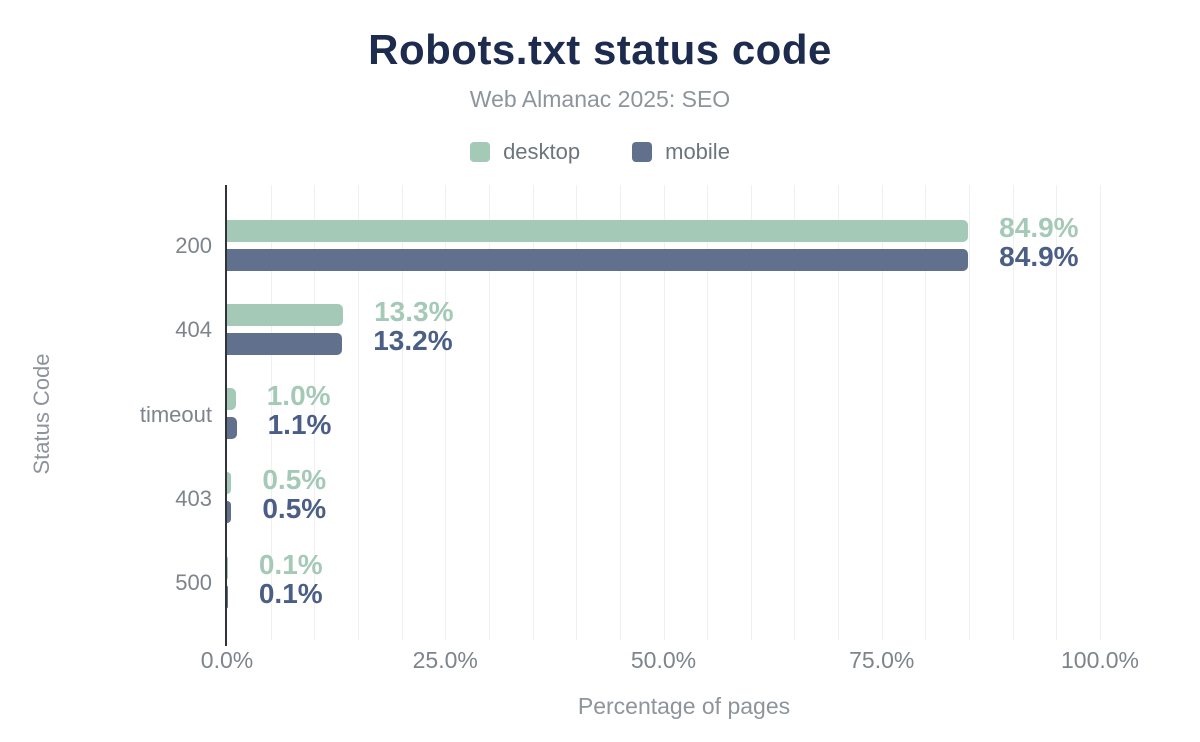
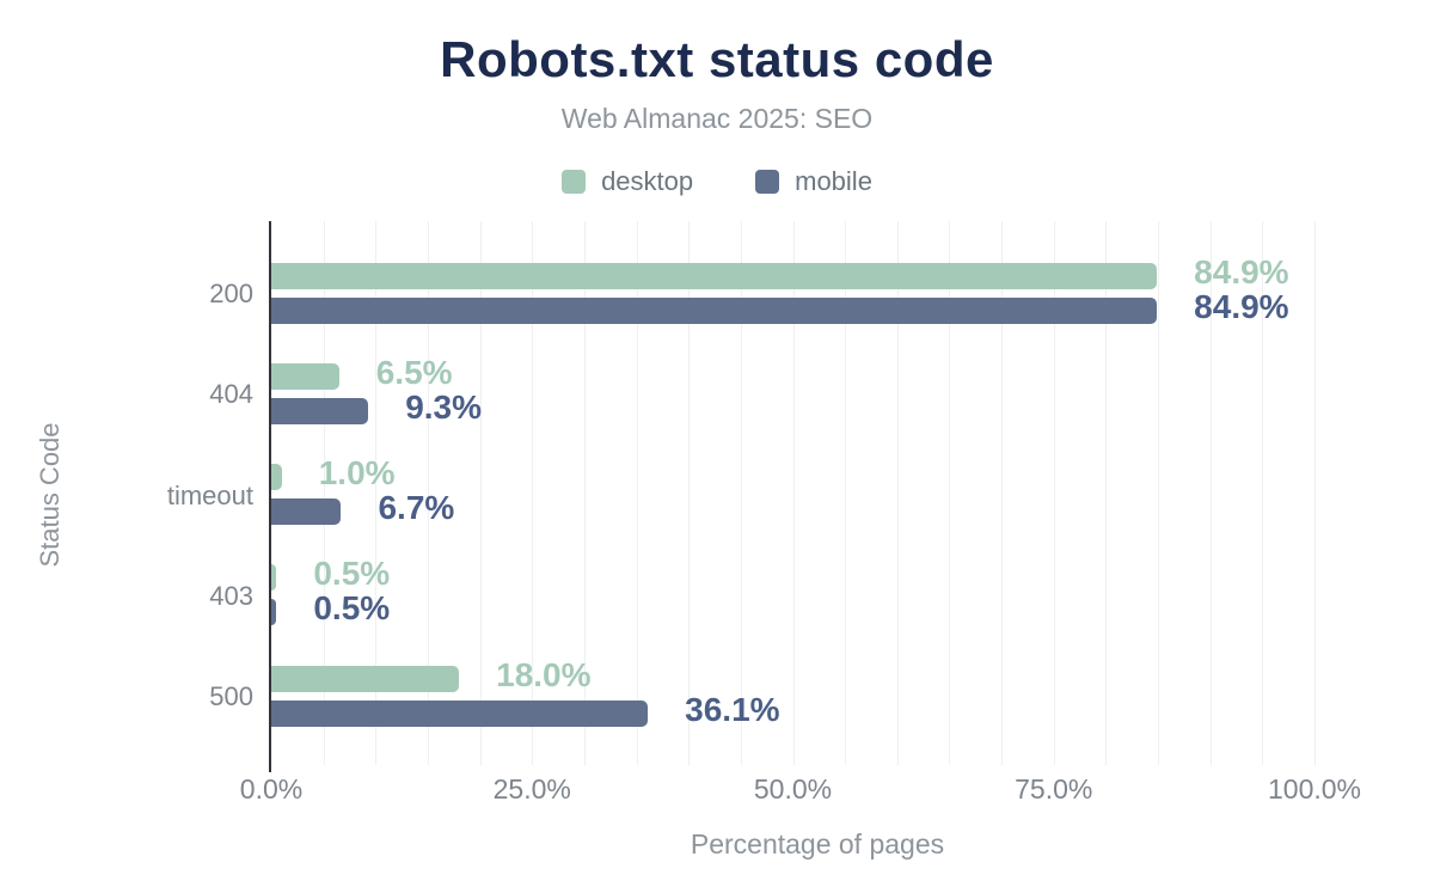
desktop/404: 13.3% -> 6.5%
mobile/404: 13.2% -> 9.3%
mobile/timeout: 1.1% -> 6.7%
desktop/500: 0.1% -> 18.0%
mobile/500: 0.1% -> 36.1%
